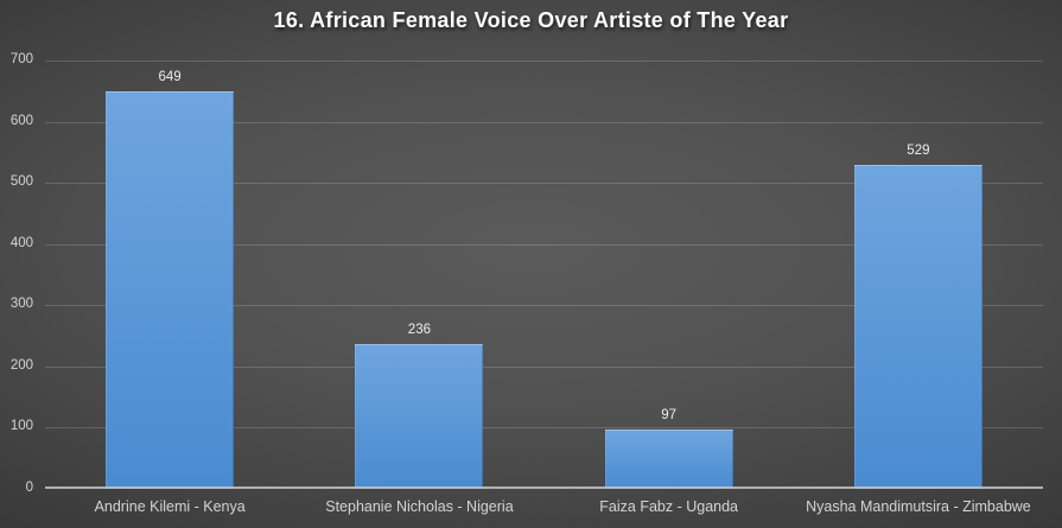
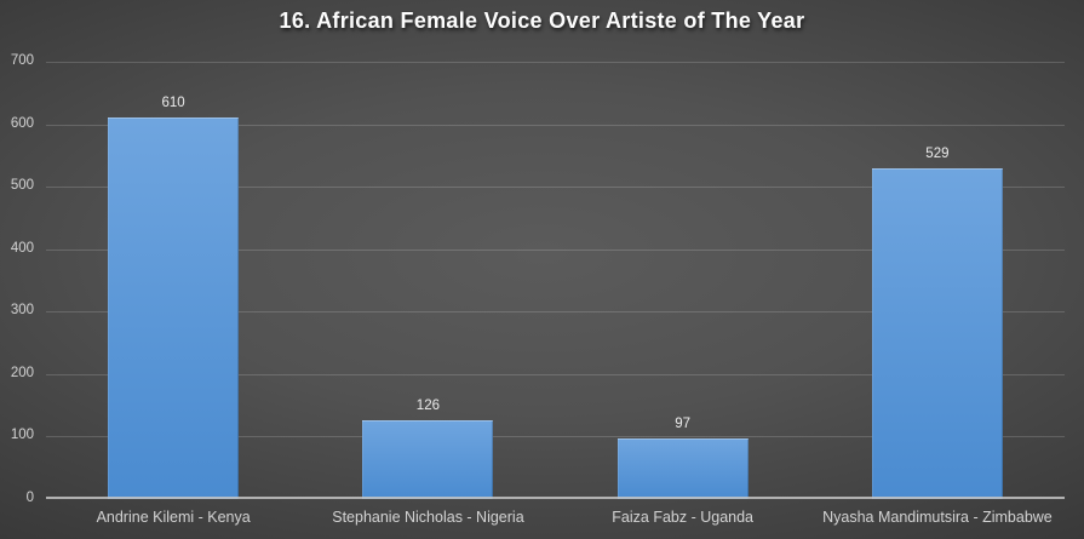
Andrine Kilemi - Kenya: 649 -> 610
Stephanie Nicholas - Nigeria: 236 -> 126
